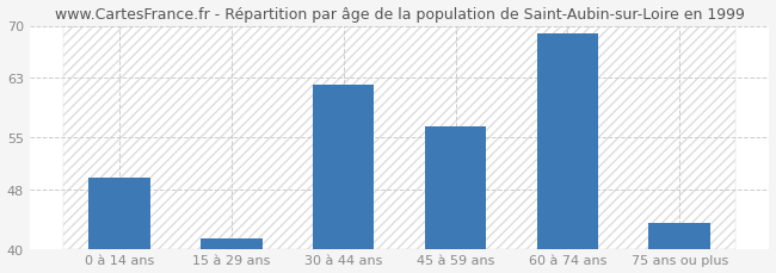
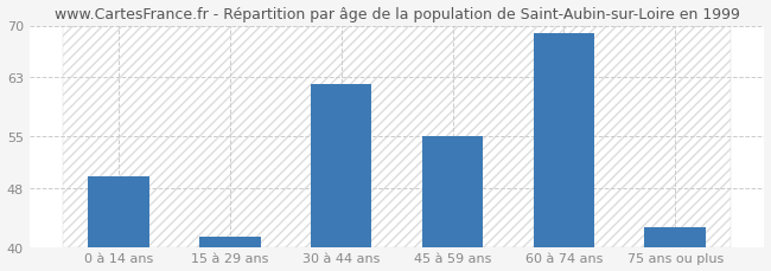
45 à 59 ans: 56.5 -> 55.0
75 ans ou plus: 43.5 -> 42.6
